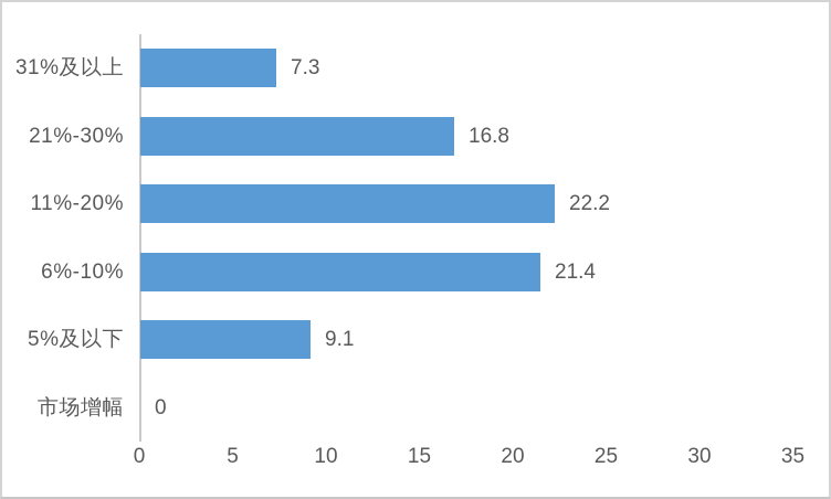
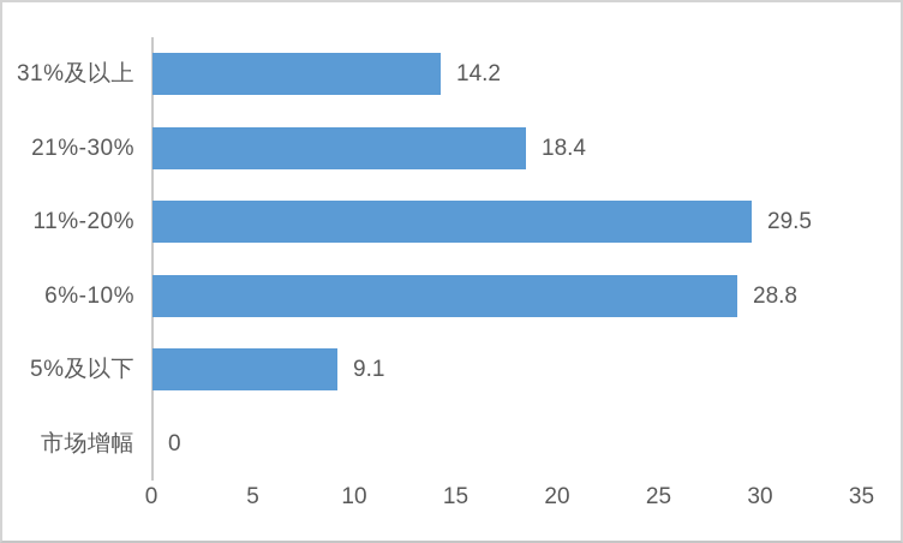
31%及以上: 7.3 -> 14.2
21%-30%: 16.8 -> 18.4
11%-20%: 22.2 -> 29.5
6%-10%: 21.4 -> 28.8
